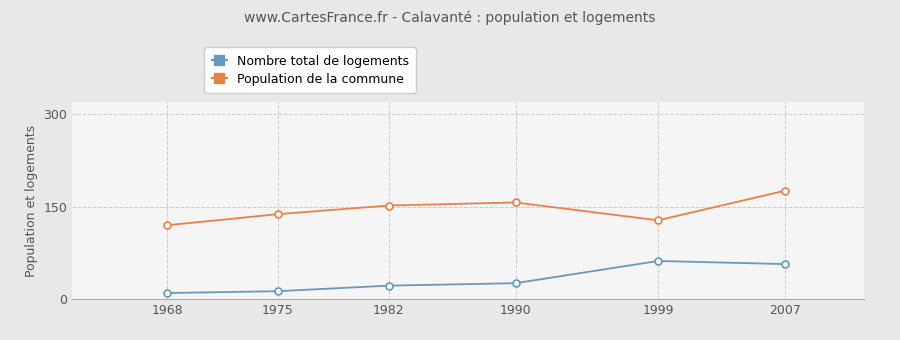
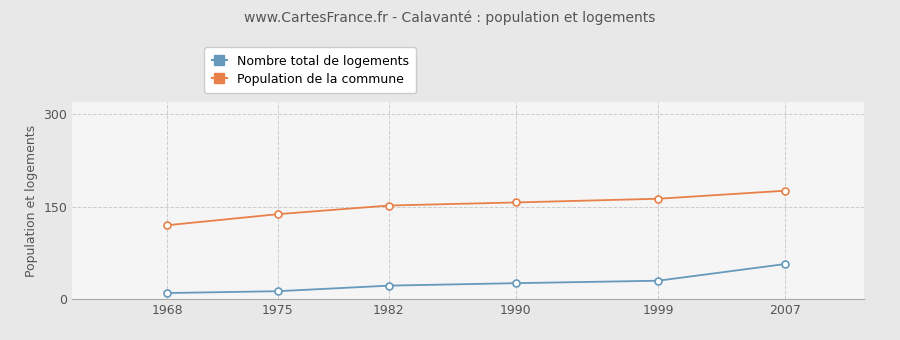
Nombre total de logements/1999: 62 -> 30
Population de la commune/1999: 128 -> 163
